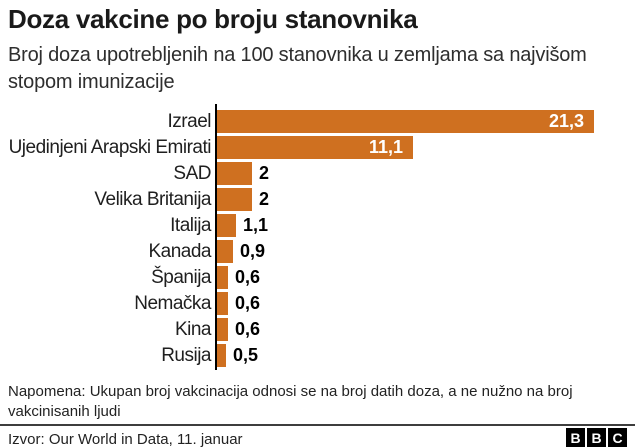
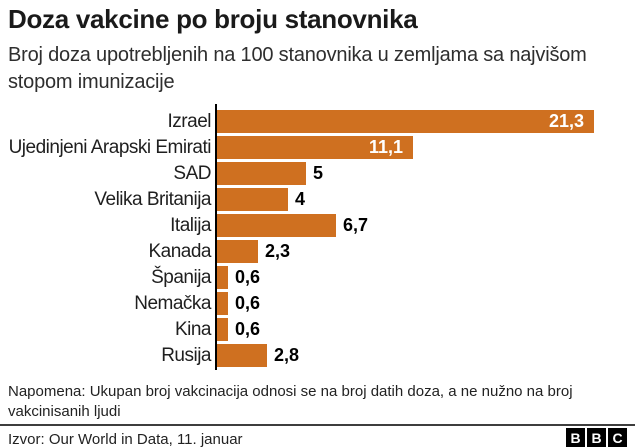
SAD: 2 -> 5
Velika Britanija: 2 -> 4
Italija: 1,1 -> 6,7
Kanada: 0,9 -> 2,3
Rusija: 0,5 -> 2,8
